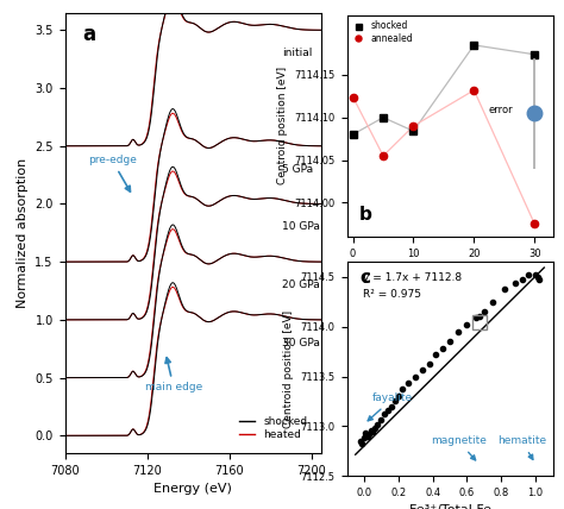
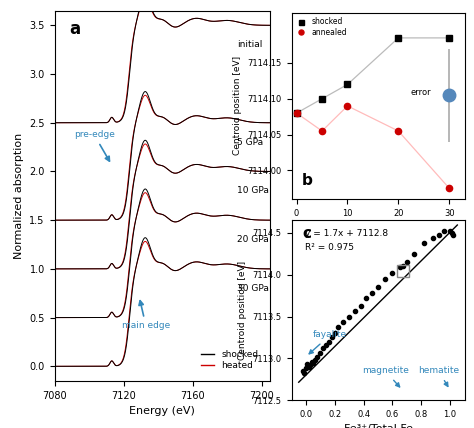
annealed/0: 7114.124 -> 7114.080
shocked/10: 7114.084 -> 7114.120
annealed/20: 7114.132 -> 7114.055
shocked/30: 7114.174 -> 7114.185
